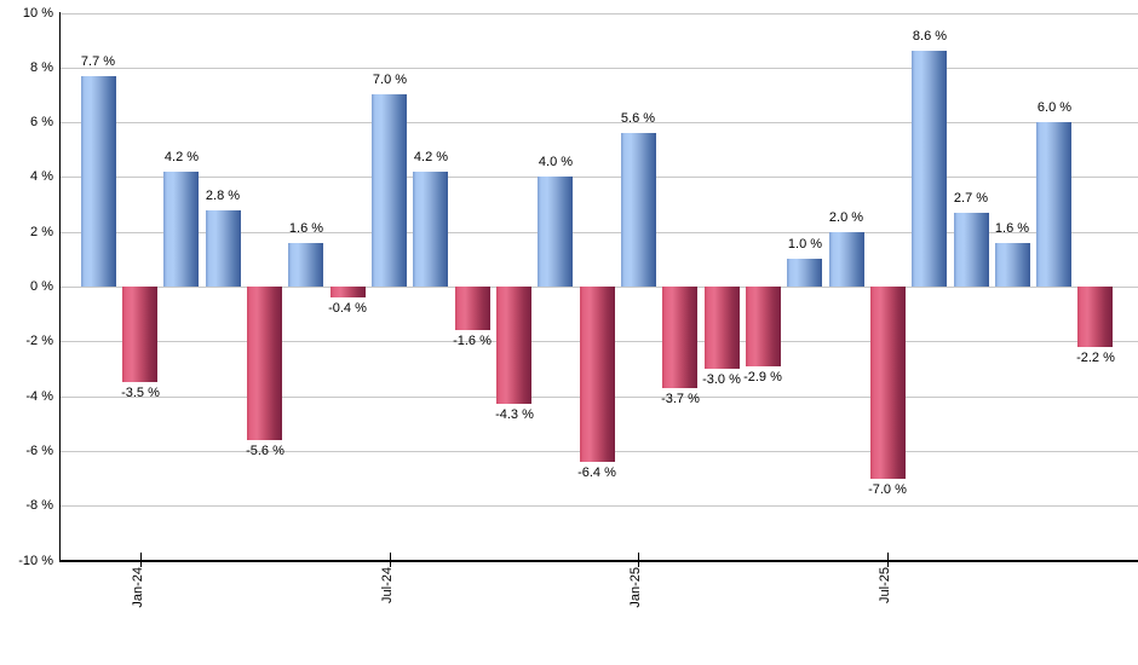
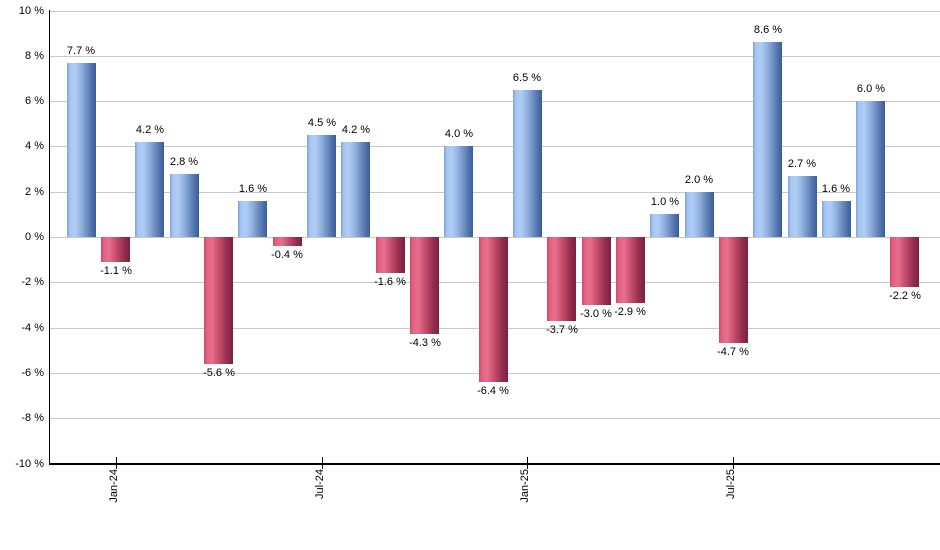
Jan-24: -3.5 -> -1.1
Jul-24: 7.0 -> 4.5
Jan-25: 5.6 -> 6.5
Jul-25: -7.0 -> -4.7
